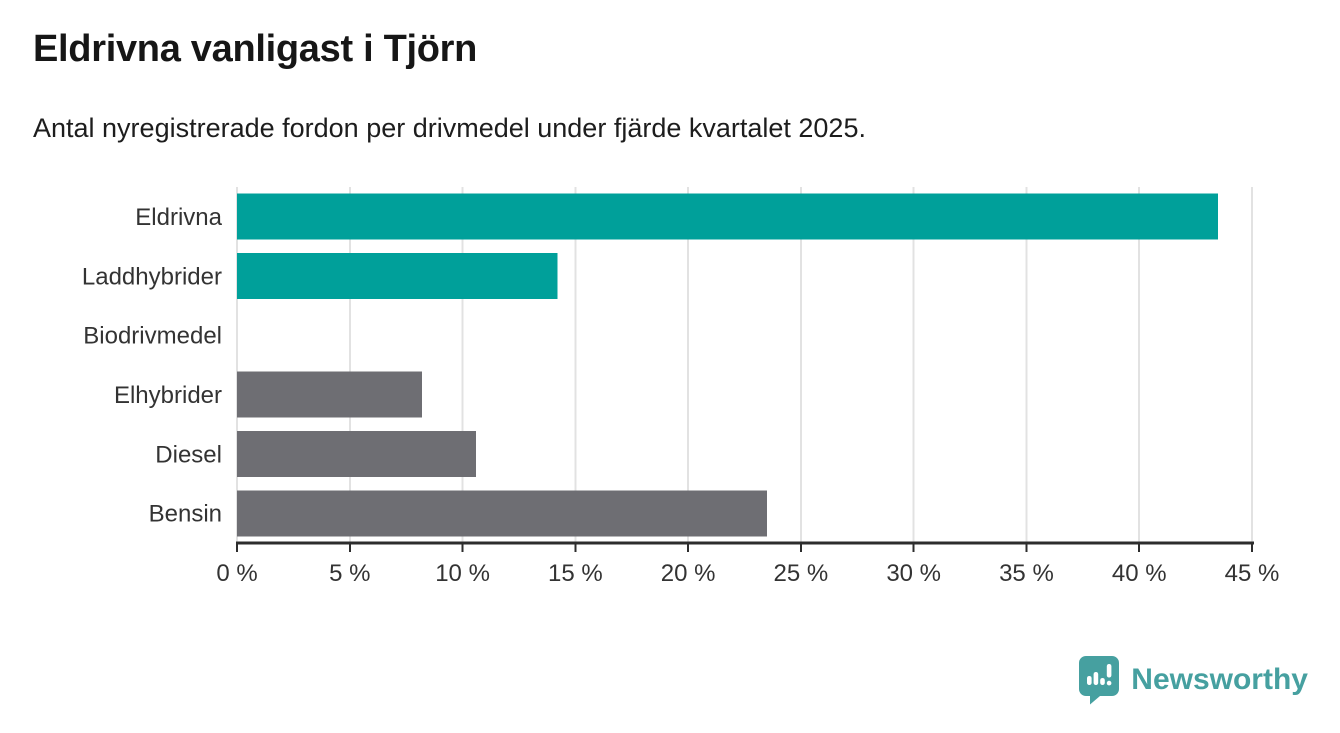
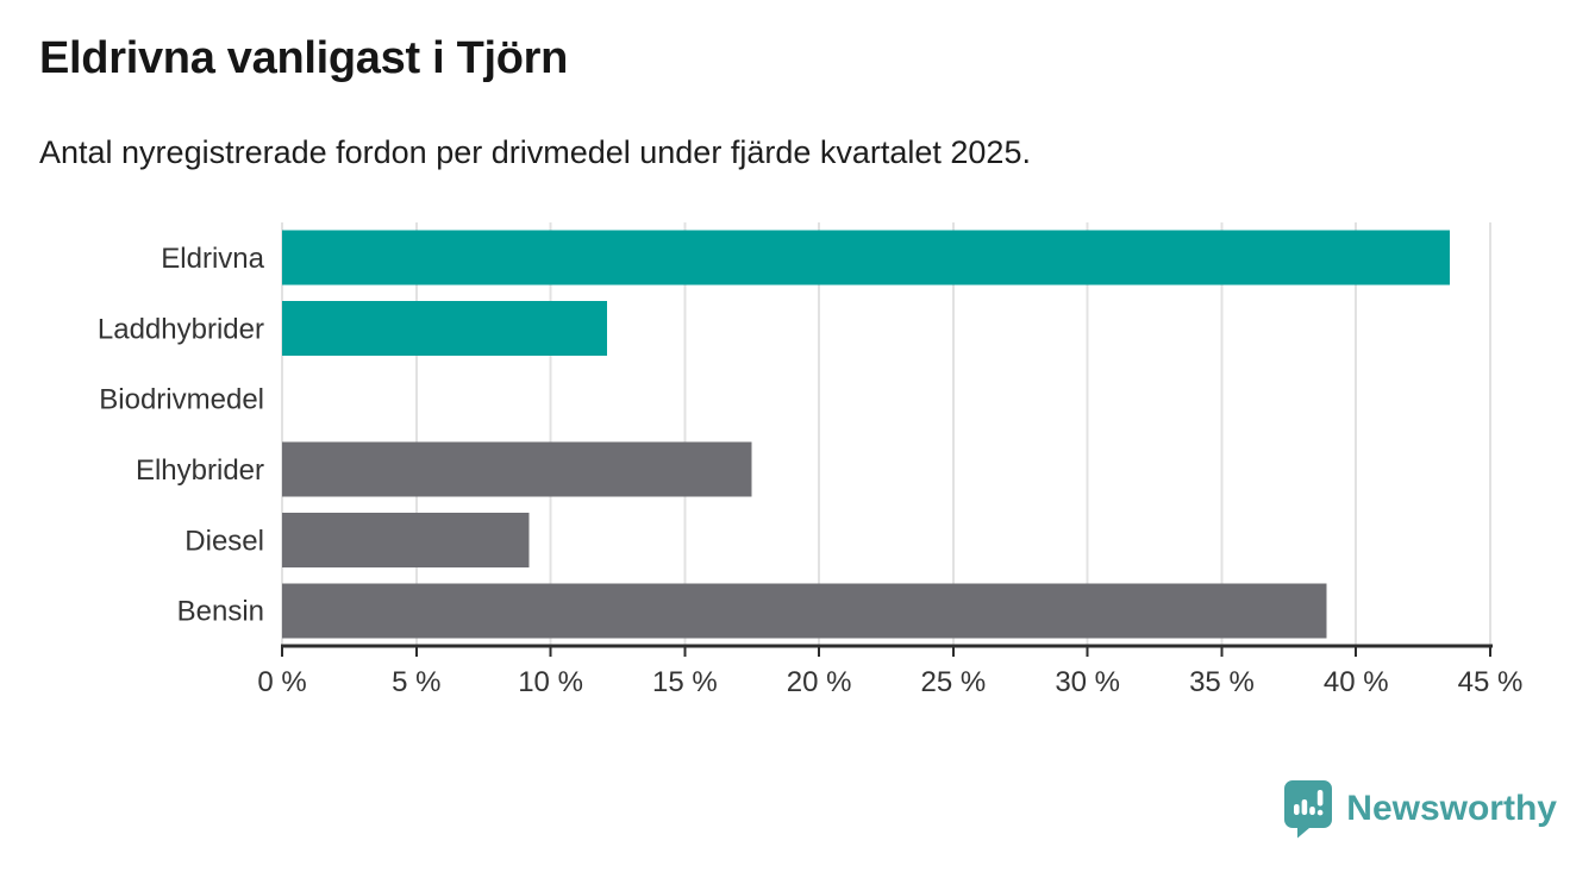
Laddhybrider: 14.2% -> 12.1%
Elhybrider: 8.2% -> 17.5%
Diesel: 10.6% -> 9.2%
Bensin: 23.5% -> 38.9%
